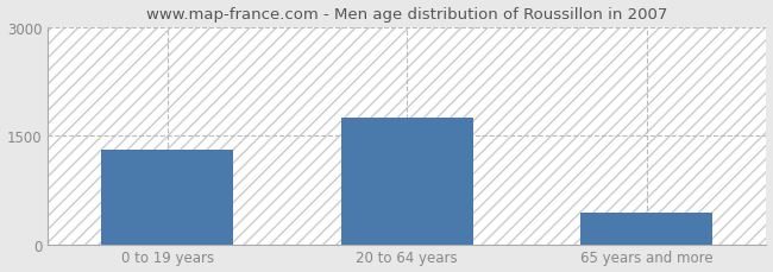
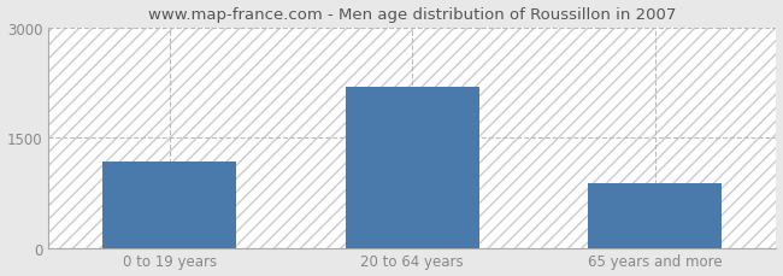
0 to 19 years: 1300 -> 1180
20 to 64 years: 1750 -> 2200
65 years and more: 430 -> 880
